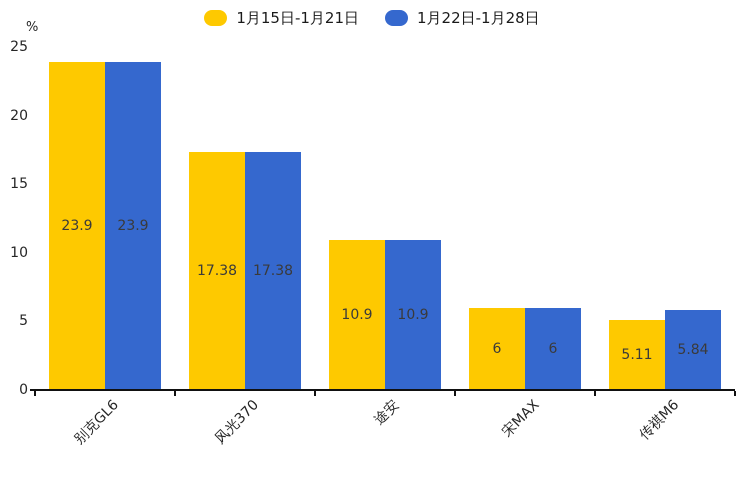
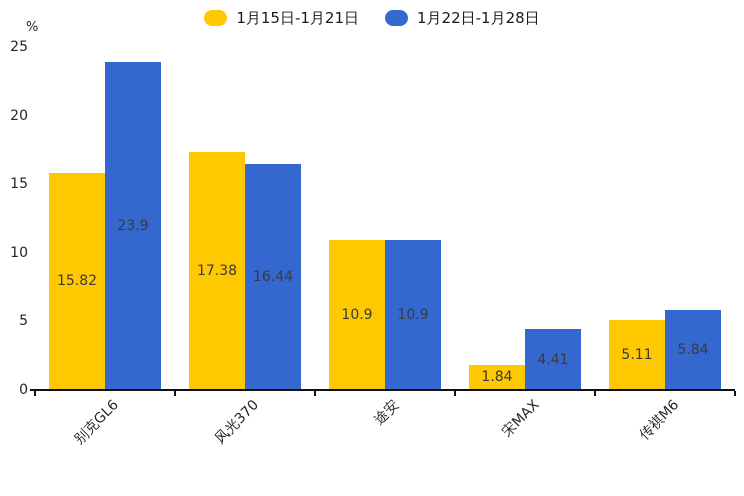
1月15日-1月21日/别克GL6: 23.9 -> 15.82
1月22日-1月28日/风光370: 17.38 -> 16.44
1月15日-1月21日/宋MAX: 6 -> 1.84
1月22日-1月28日/宋MAX: 6 -> 4.41
